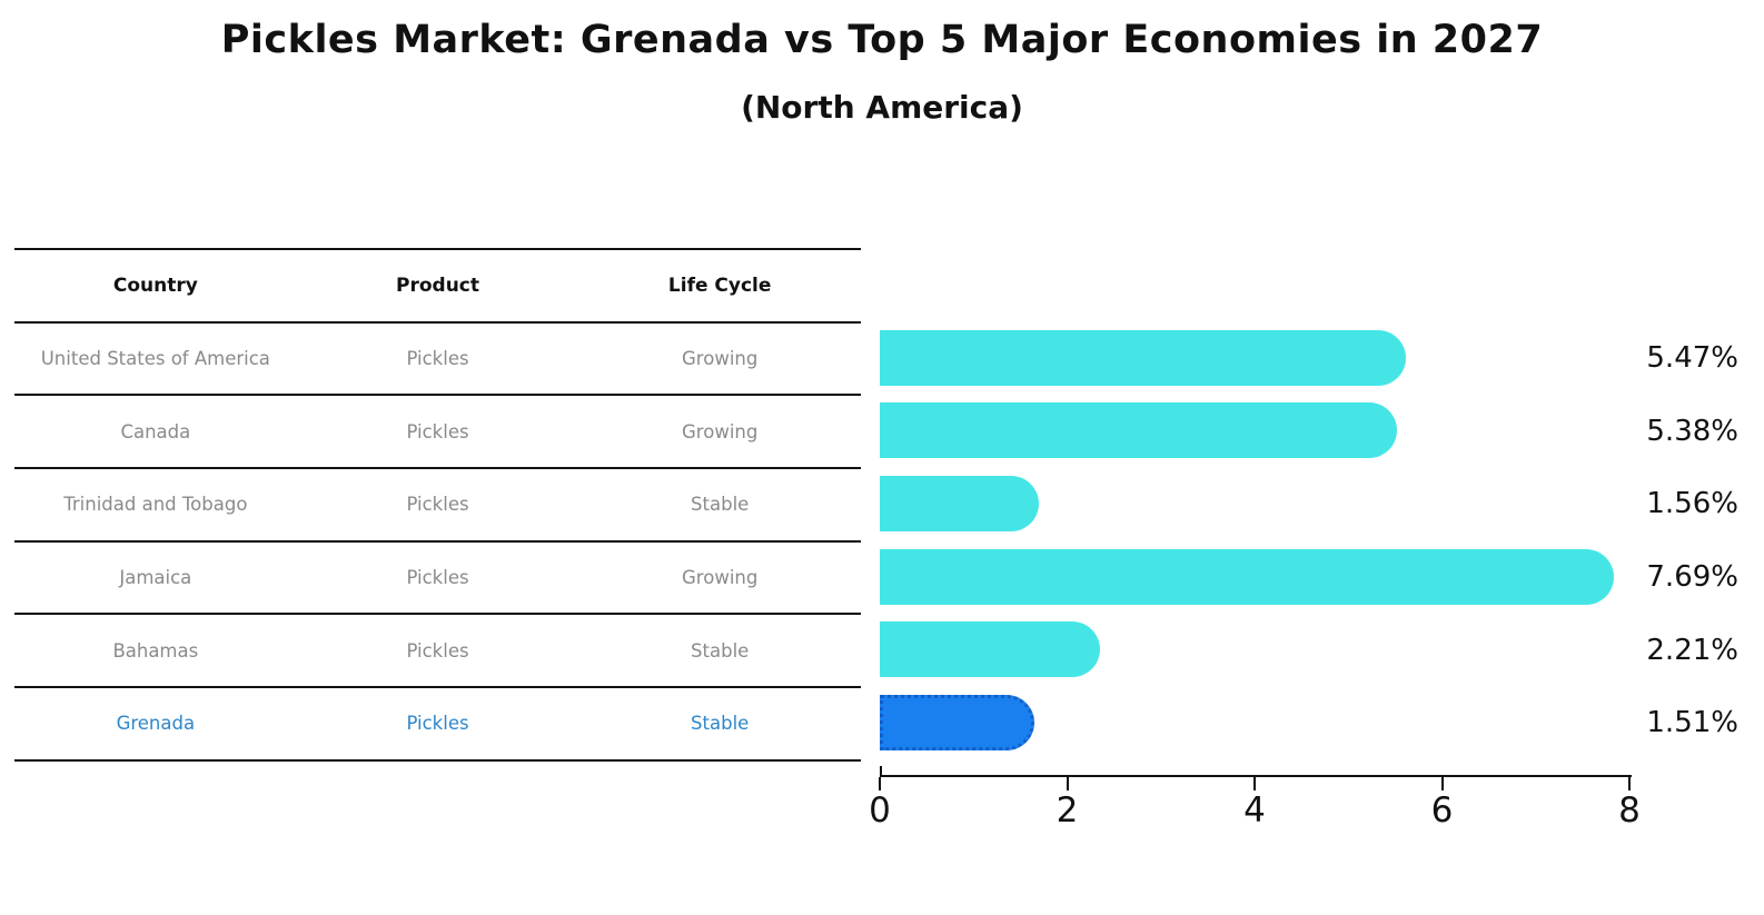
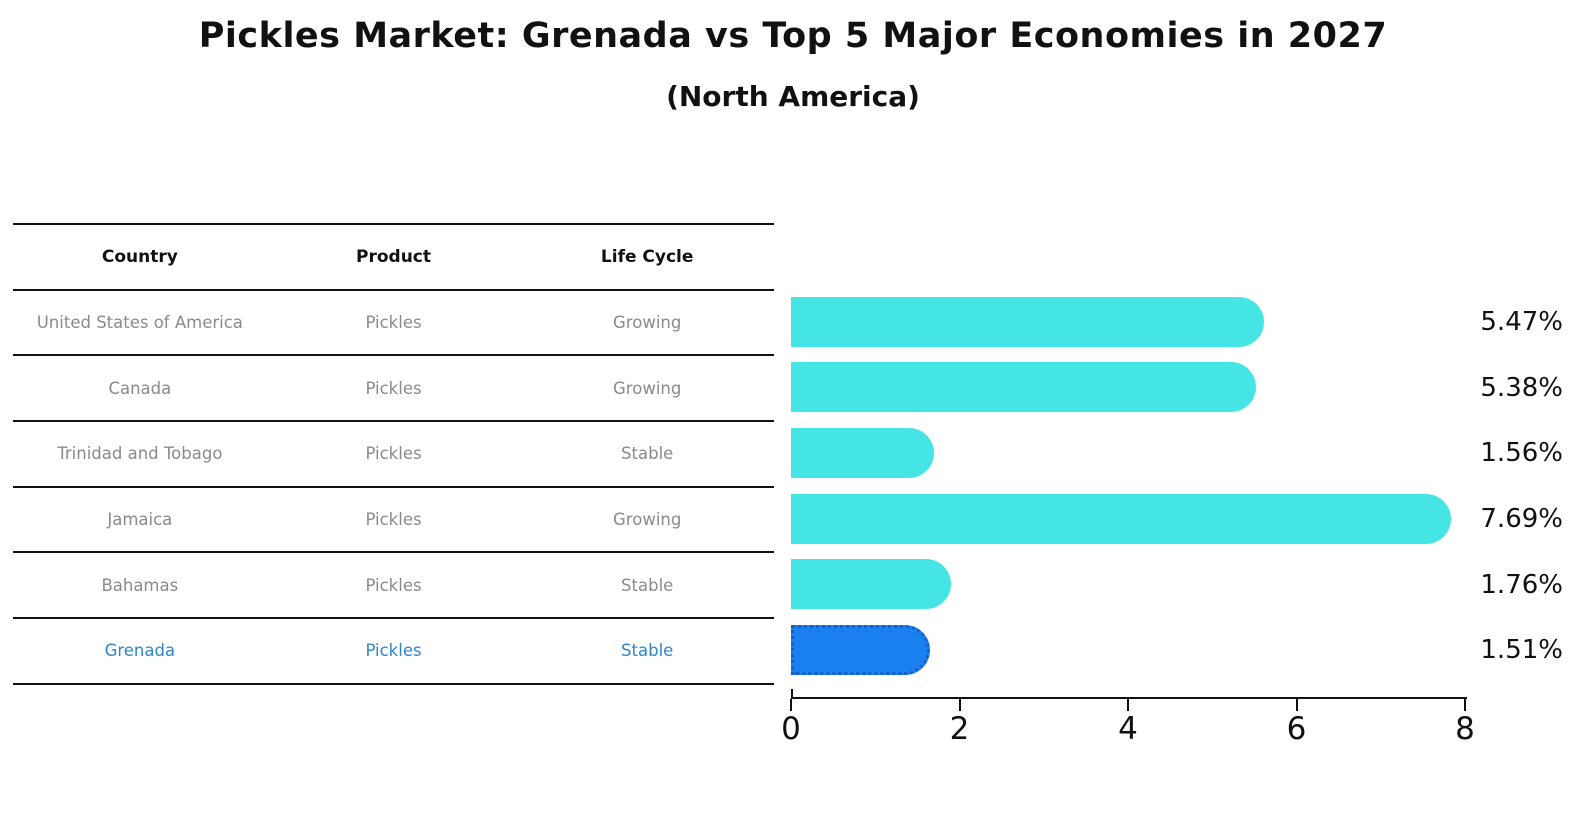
Bahamas: 2.21% -> 1.76%
